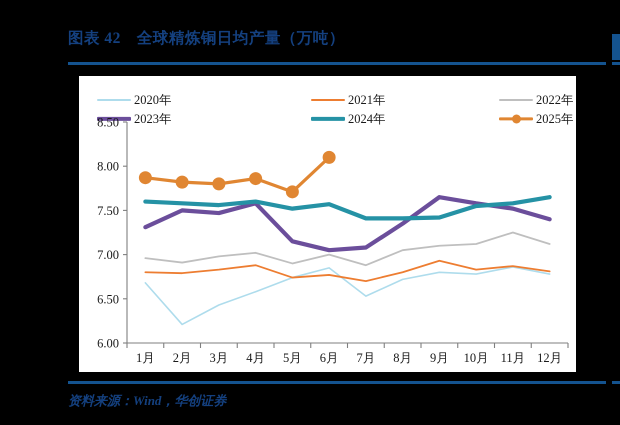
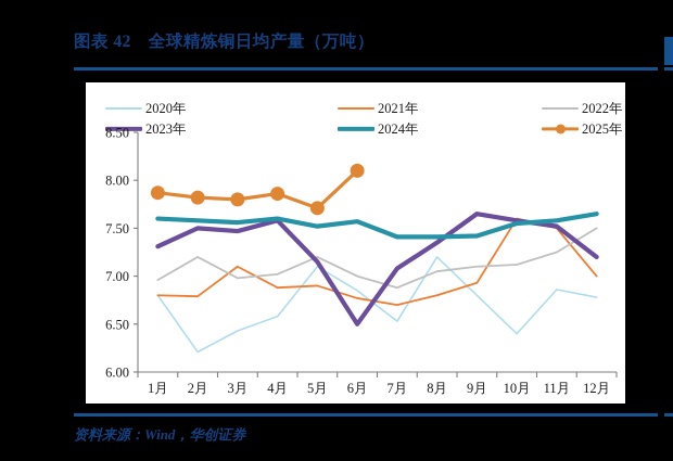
2020年/1月: 6.7 -> 6.8
2022年/2月: 6.9 -> 7.2
2021年/3月: 6.8 -> 7.1
2020年/5月: 6.7 -> 7.1
2021年/5月: 6.7 -> 6.9
2022年/5月: 6.9 -> 7.2
2023年/6月: 7.0 -> 6.5
2020年/8月: 6.7 -> 7.2
2020年/10月: 6.8 -> 6.4
2021年/10月: 6.8 -> 7.6
2021年/11月: 6.9 -> 7.5
2021年/12月: 6.8 -> 7.0
2022年/12月: 7.1 -> 7.5
2023年/12月: 7.4 -> 7.2
